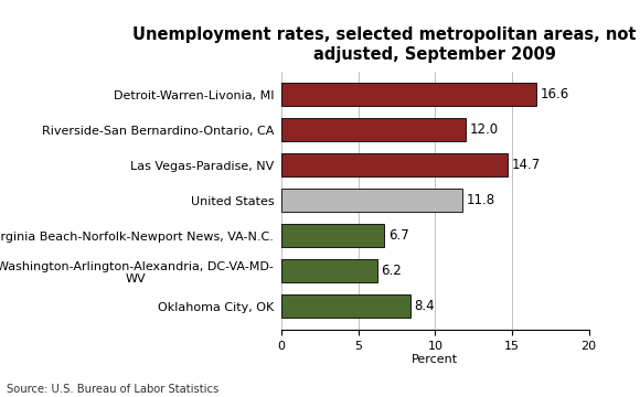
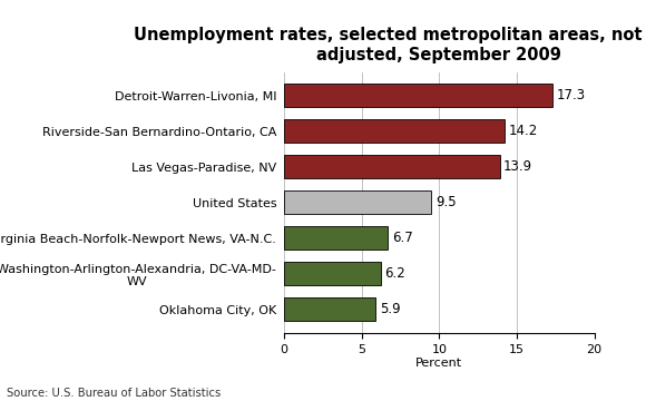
Detroit-Warren-Livonia, MI: 16.6 -> 17.3
Riverside-San Bernardino-Ontario, CA: 12.0 -> 14.2
Las Vegas-Paradise, NV: 14.7 -> 13.9
United States: 11.8 -> 9.5
Oklahoma City, OK: 8.4 -> 5.9
